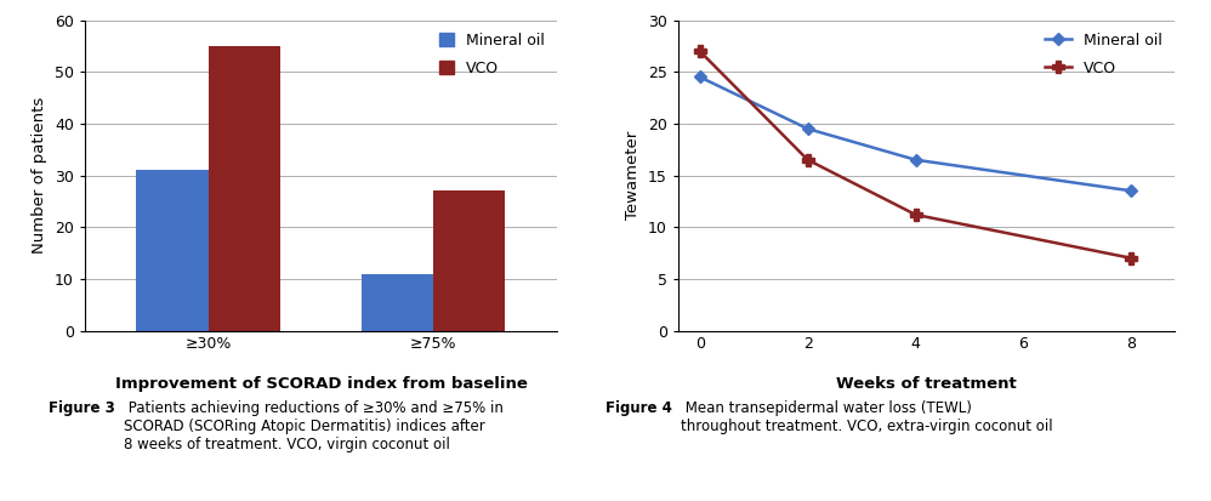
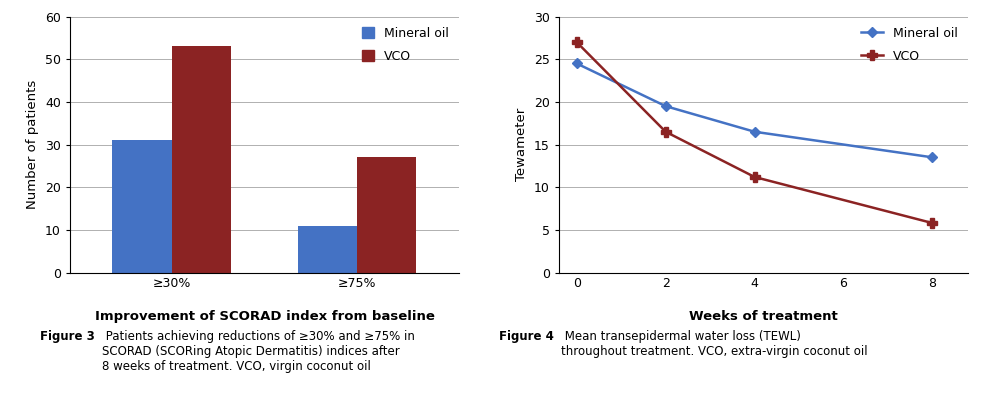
VCO/≥30%: 55 -> 53
VCO/8: 7.0 -> 5.8
